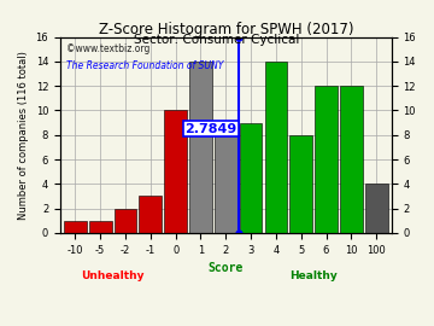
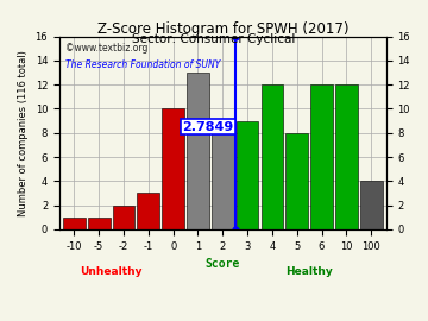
1: 14 -> 13
4: 14 -> 12
